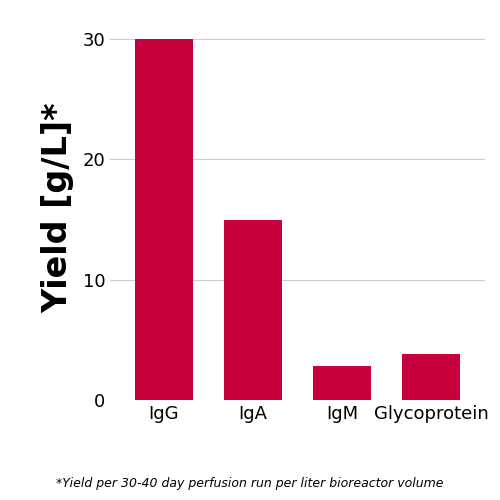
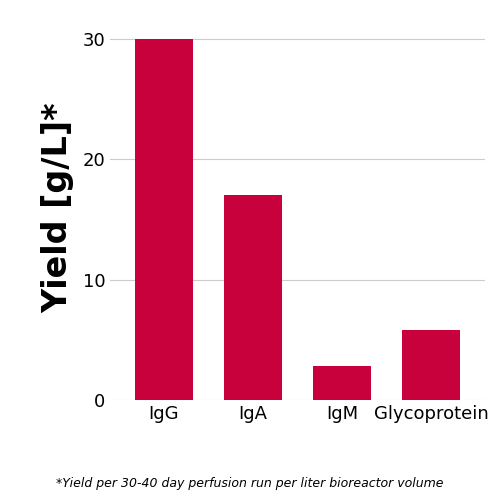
IgA: 15.0 -> 17.0
Glycoprotein: 3.8 -> 5.8
